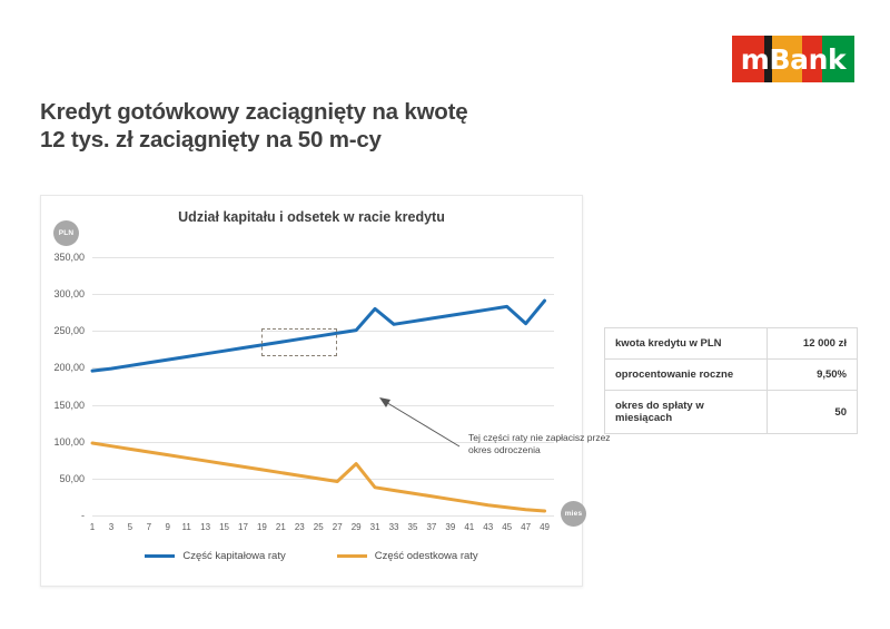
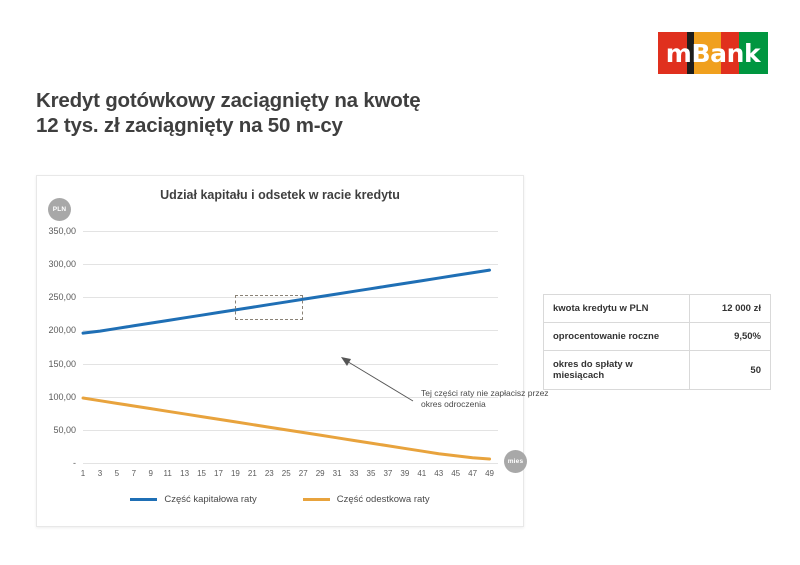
Część odestkowa raty/29: 70 -> 40
Część kapitałowa raty/31: 280 -> 260
Część kapitałowa raty/47: 260 -> 290
